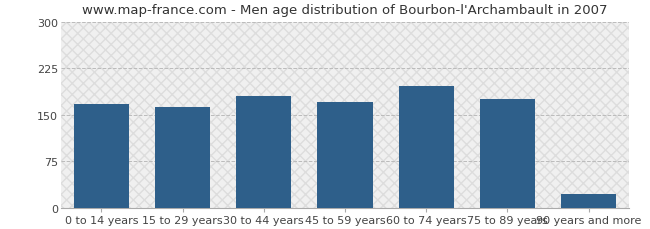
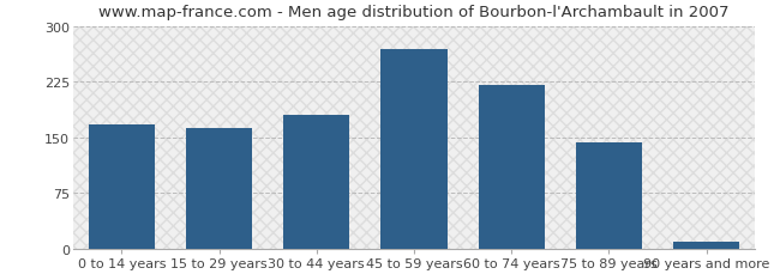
45 to 59 years: 170 -> 268
60 to 74 years: 196 -> 220
75 to 89 years: 176 -> 143
90 years and more: 22 -> 10
